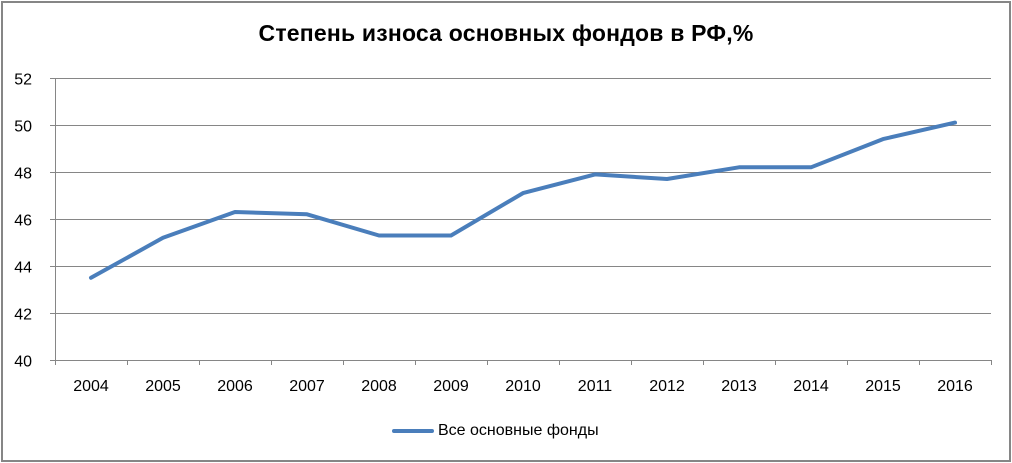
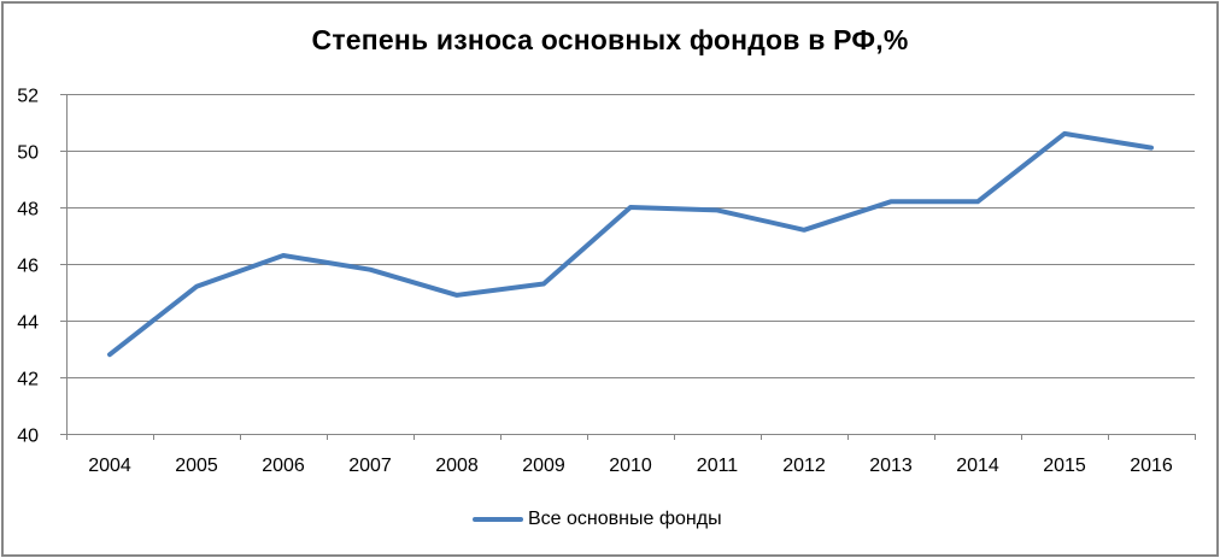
2004: 43.5 -> 42.8
2007: 46.2 -> 45.8
2008: 45.3 -> 44.9
2010: 47.1 -> 48.0
2012: 47.7 -> 47.2
2015: 49.4 -> 50.6
